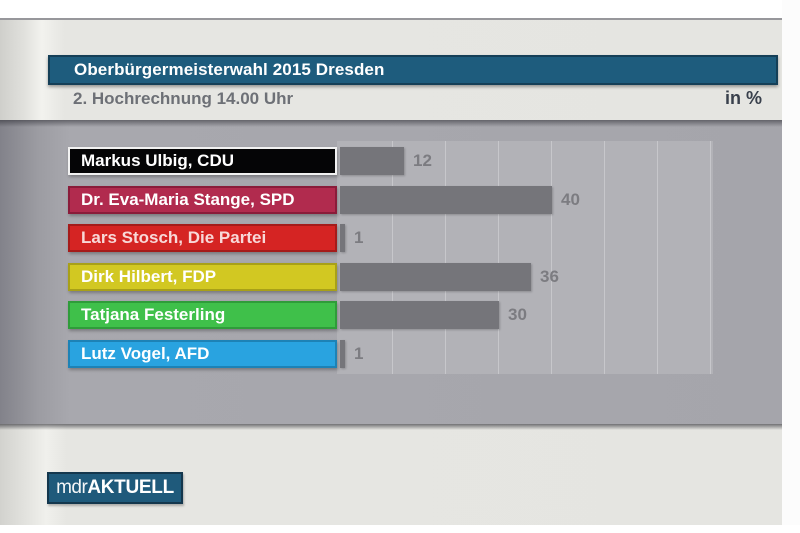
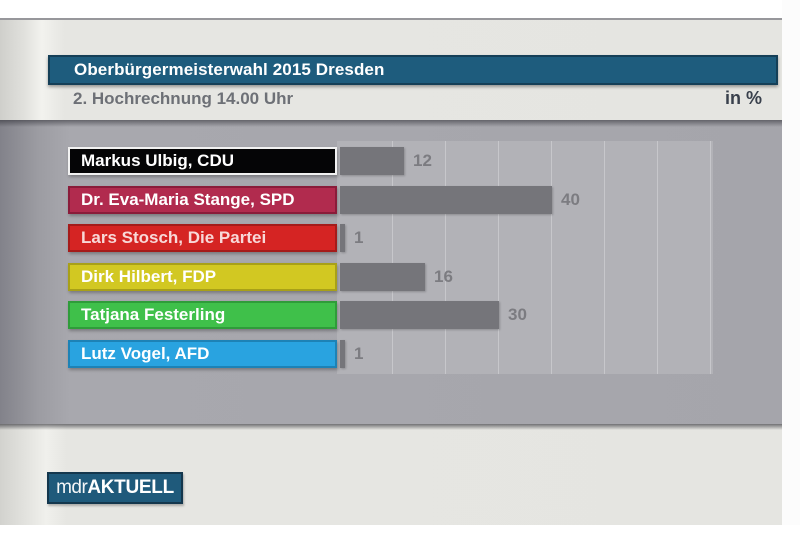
Dirk Hilbert, FDP: 36 -> 16
